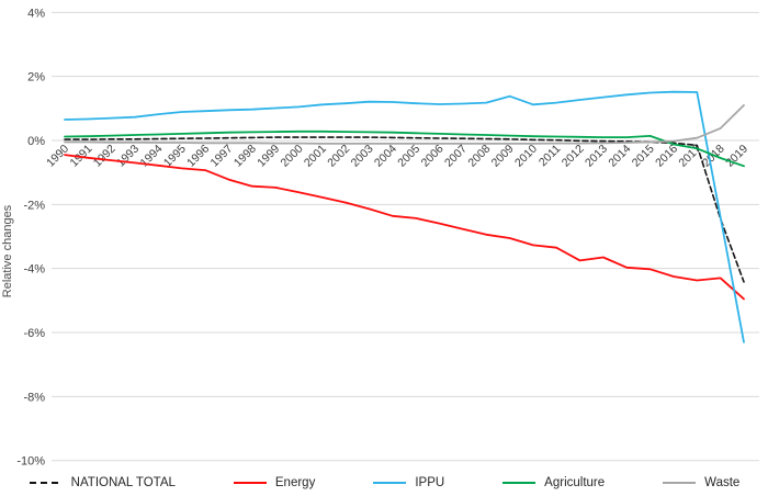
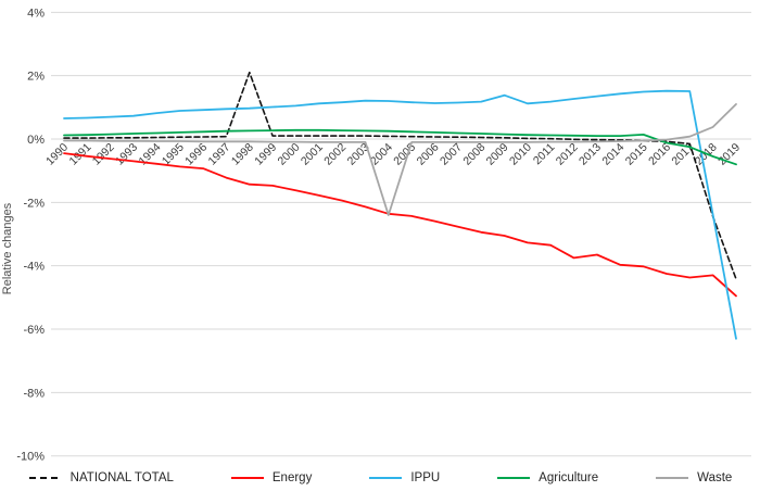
NATIONAL TOTAL/1998: 0.1% -> 2.1%
Waste/2004: -0.1% -> -2.4%
